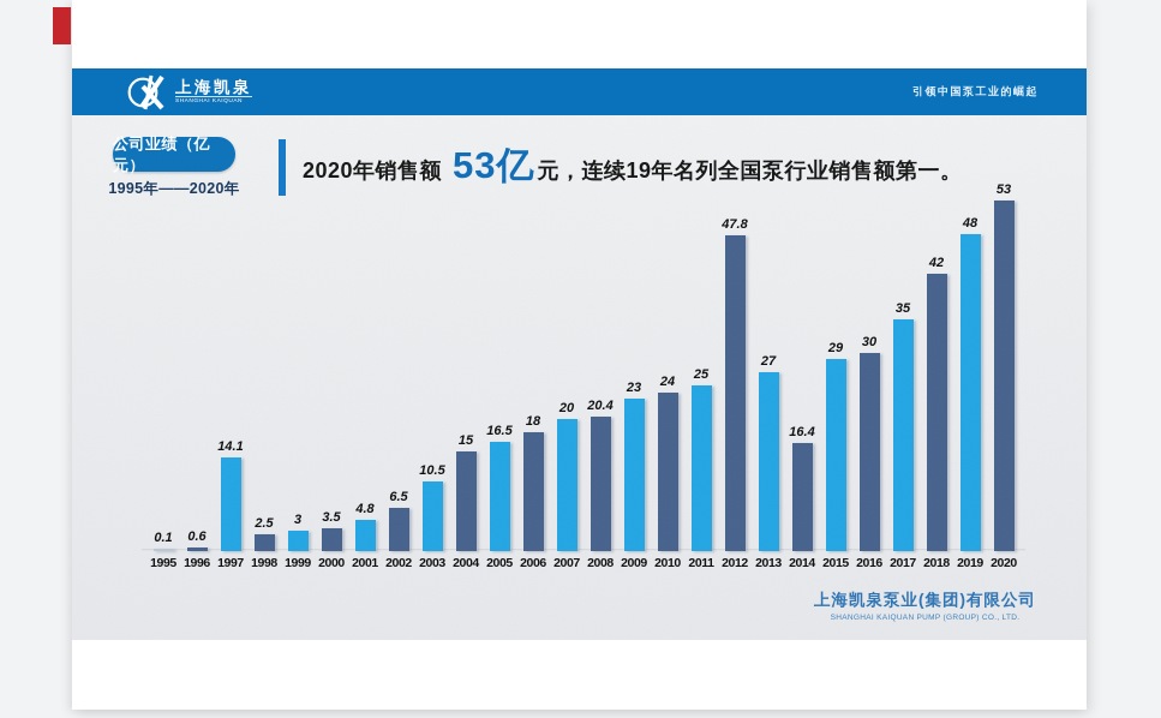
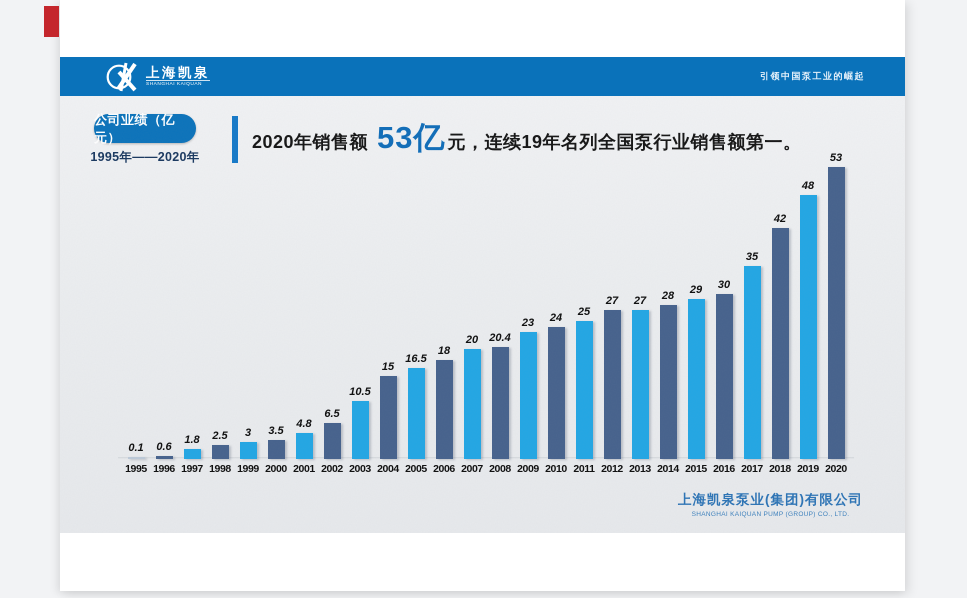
1997: 14.1 -> 1.8
2012: 47.8 -> 27
2014: 16.4 -> 28
